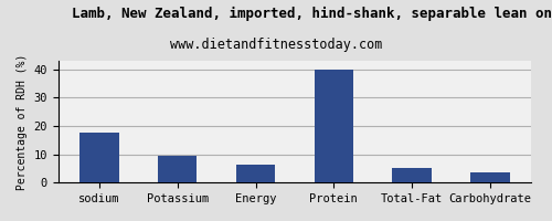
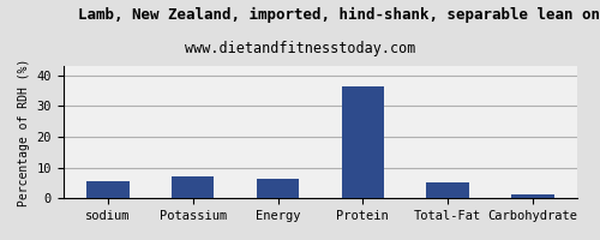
sodium: 17.5 -> 5.5
Potassium: 9.5 -> 7.2
Protein: 40.0 -> 36.5
Carbohydrate: 3.5 -> 1.2
